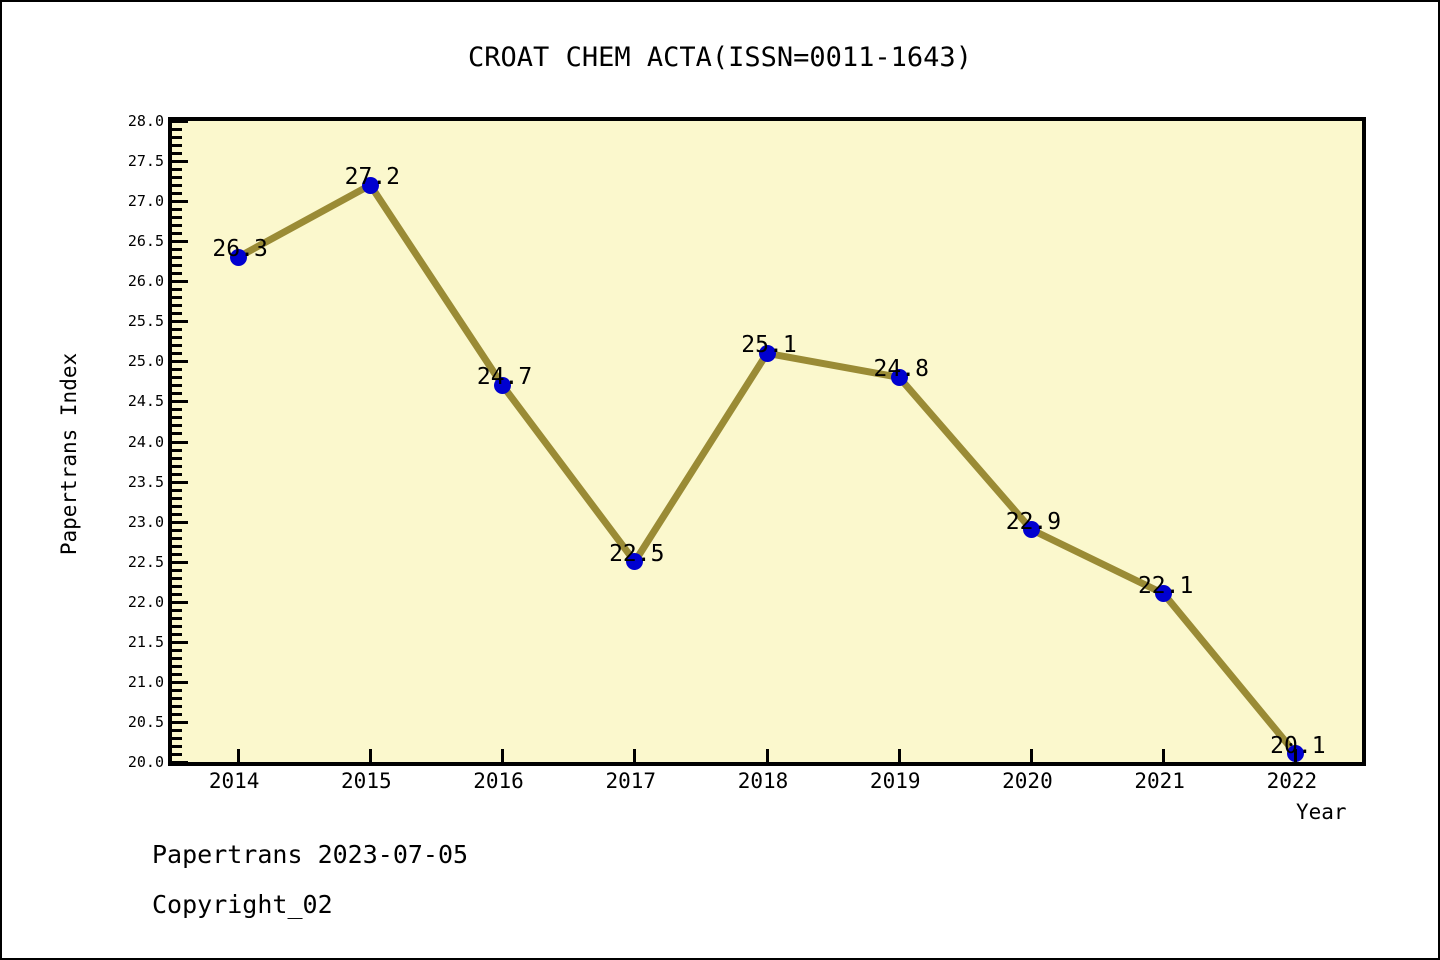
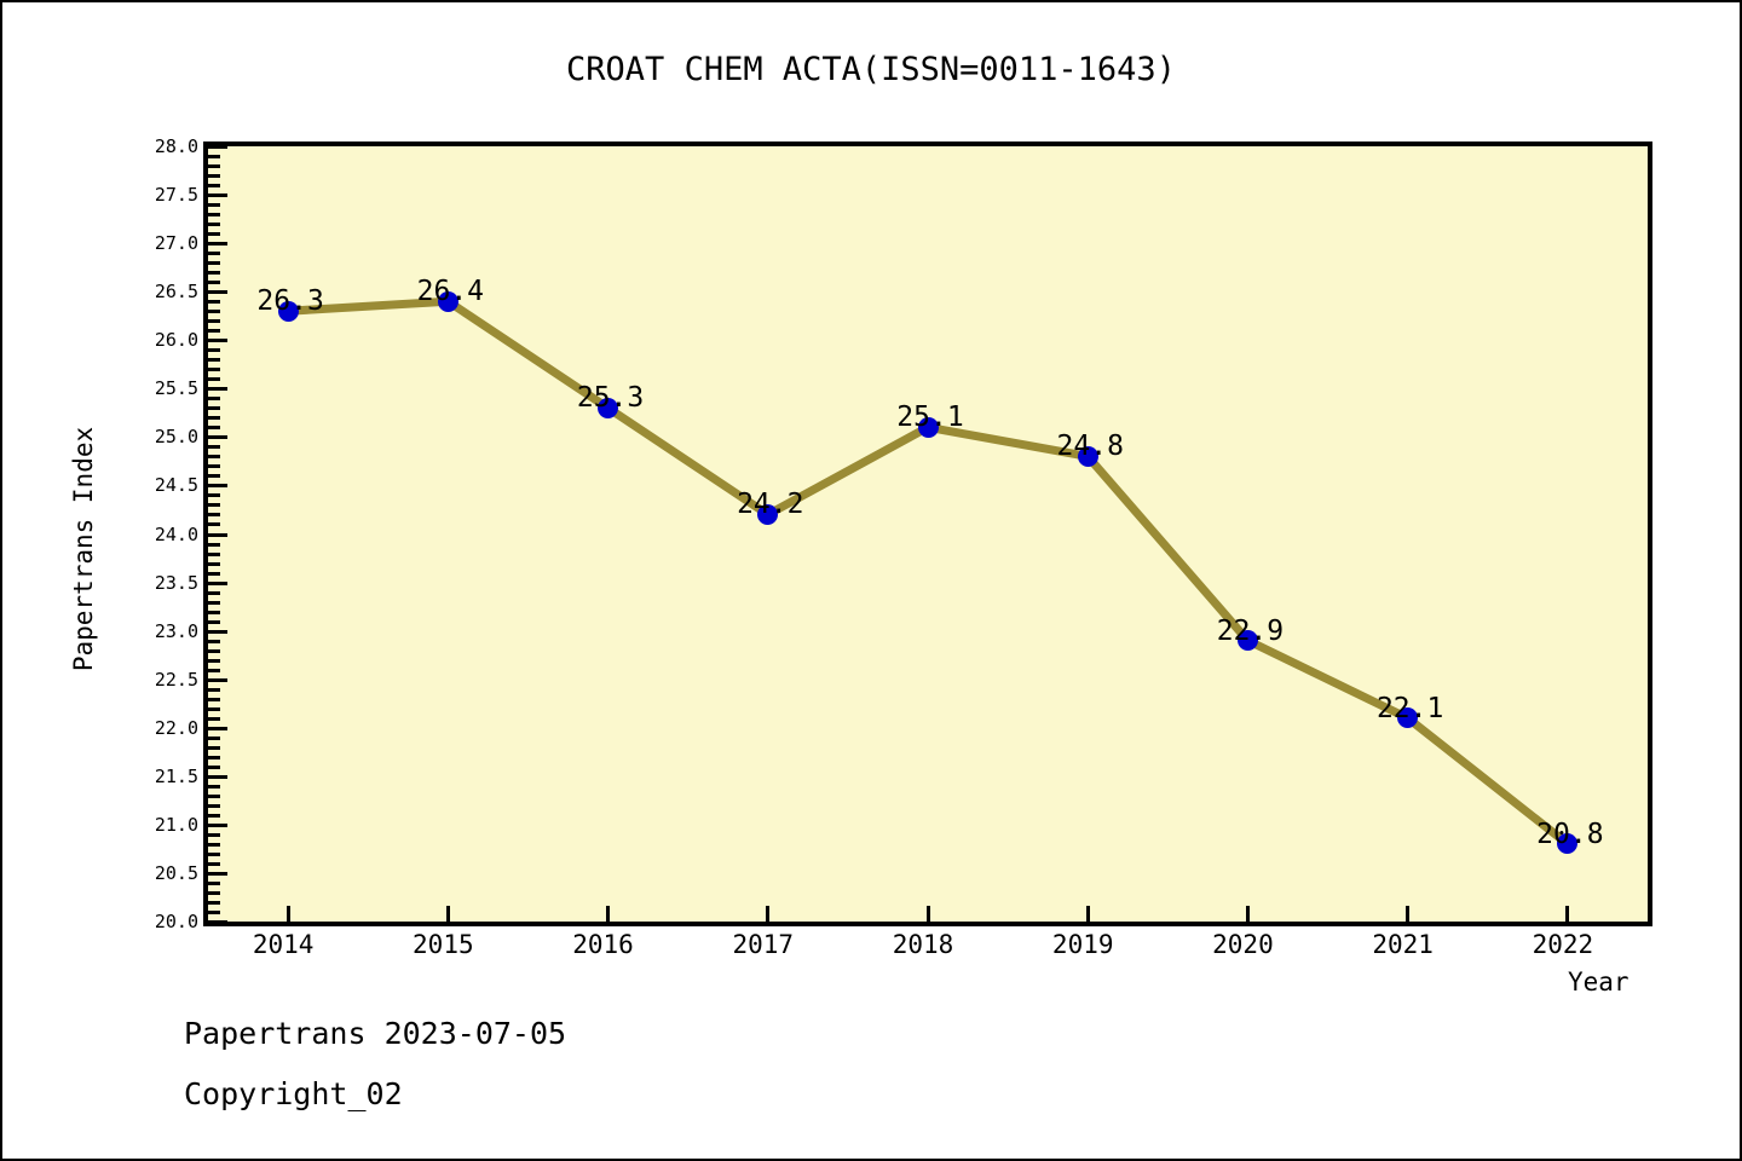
2015: 27.2 -> 26.4
2016: 24.7 -> 25.3
2017: 22.5 -> 24.2
2022: 20.1 -> 20.8
